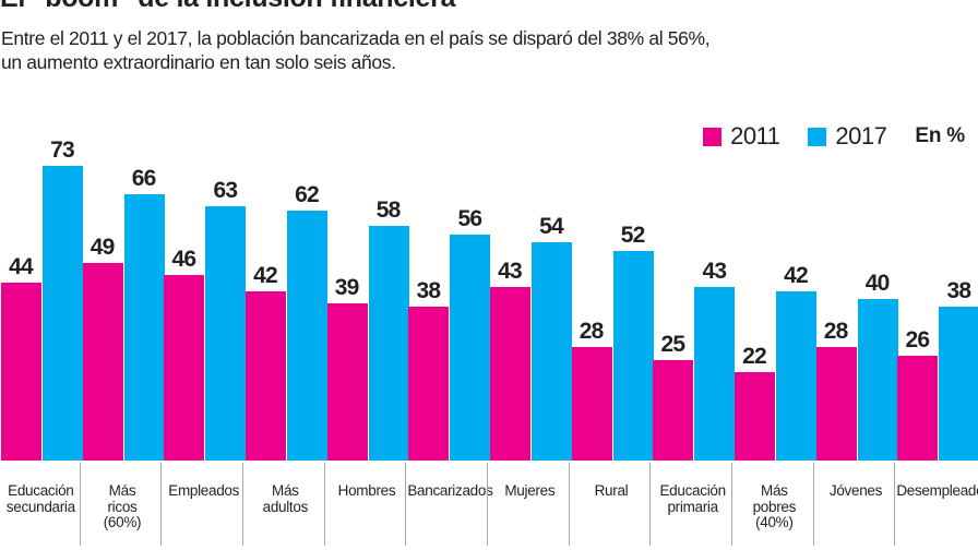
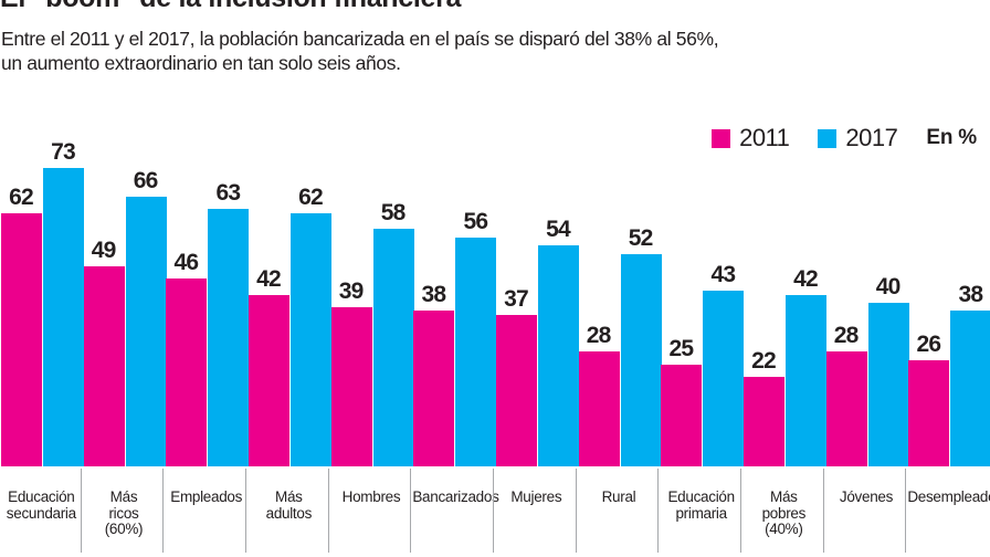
2011/Educación secundaria: 44 -> 62
2011/Mujeres: 43 -> 37
